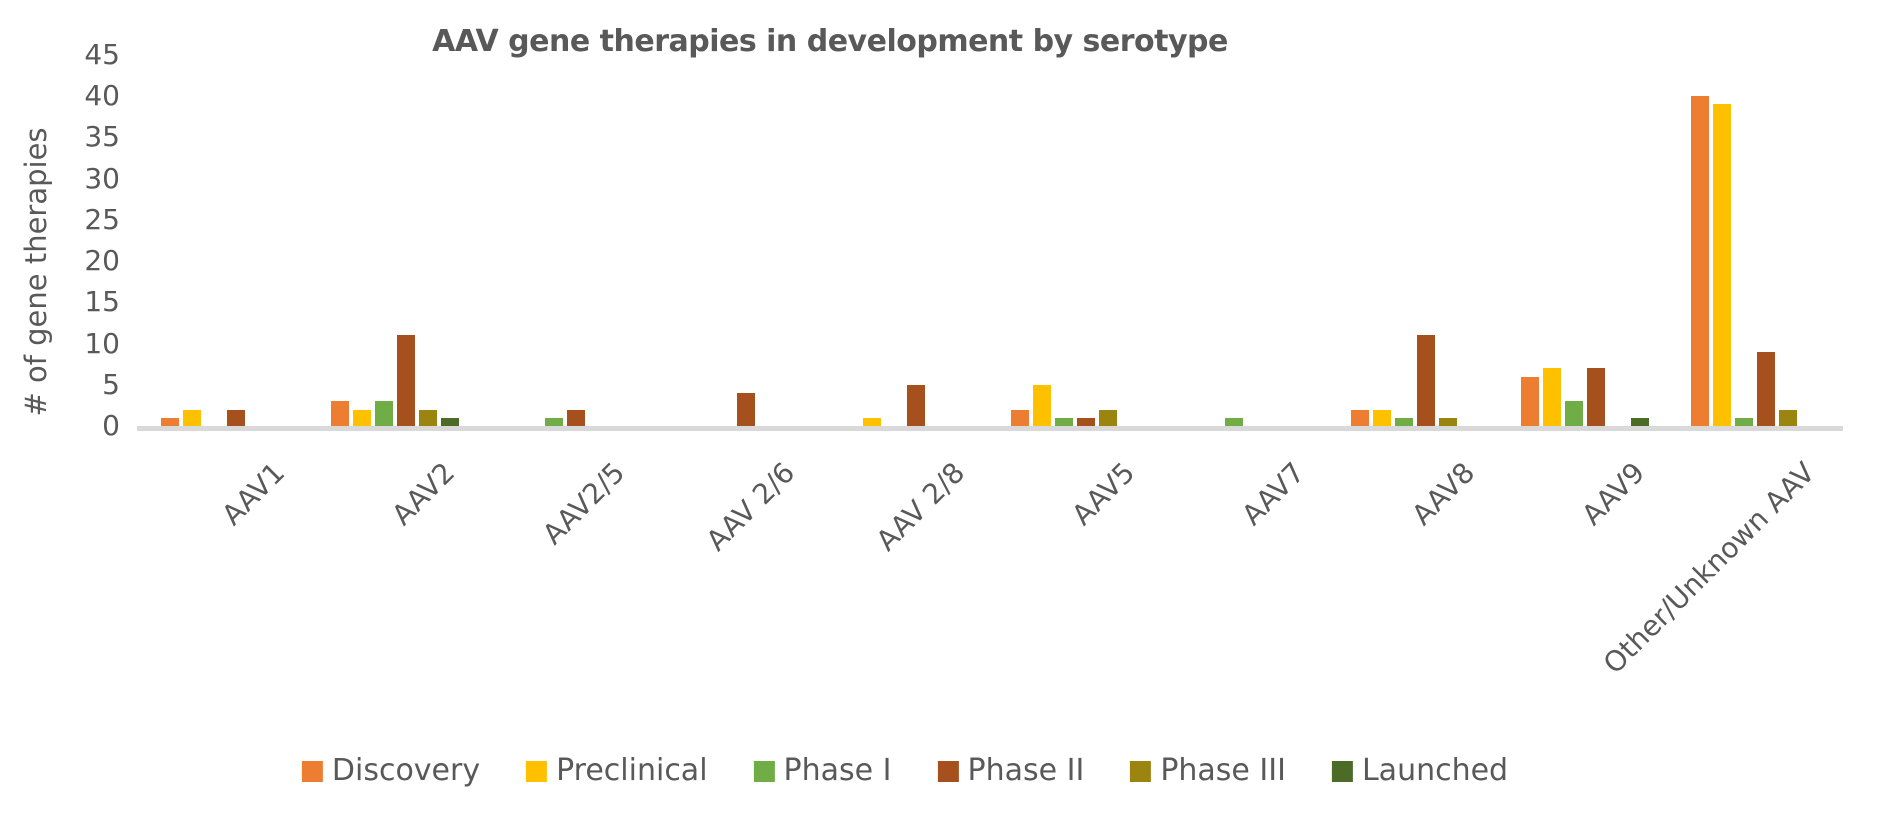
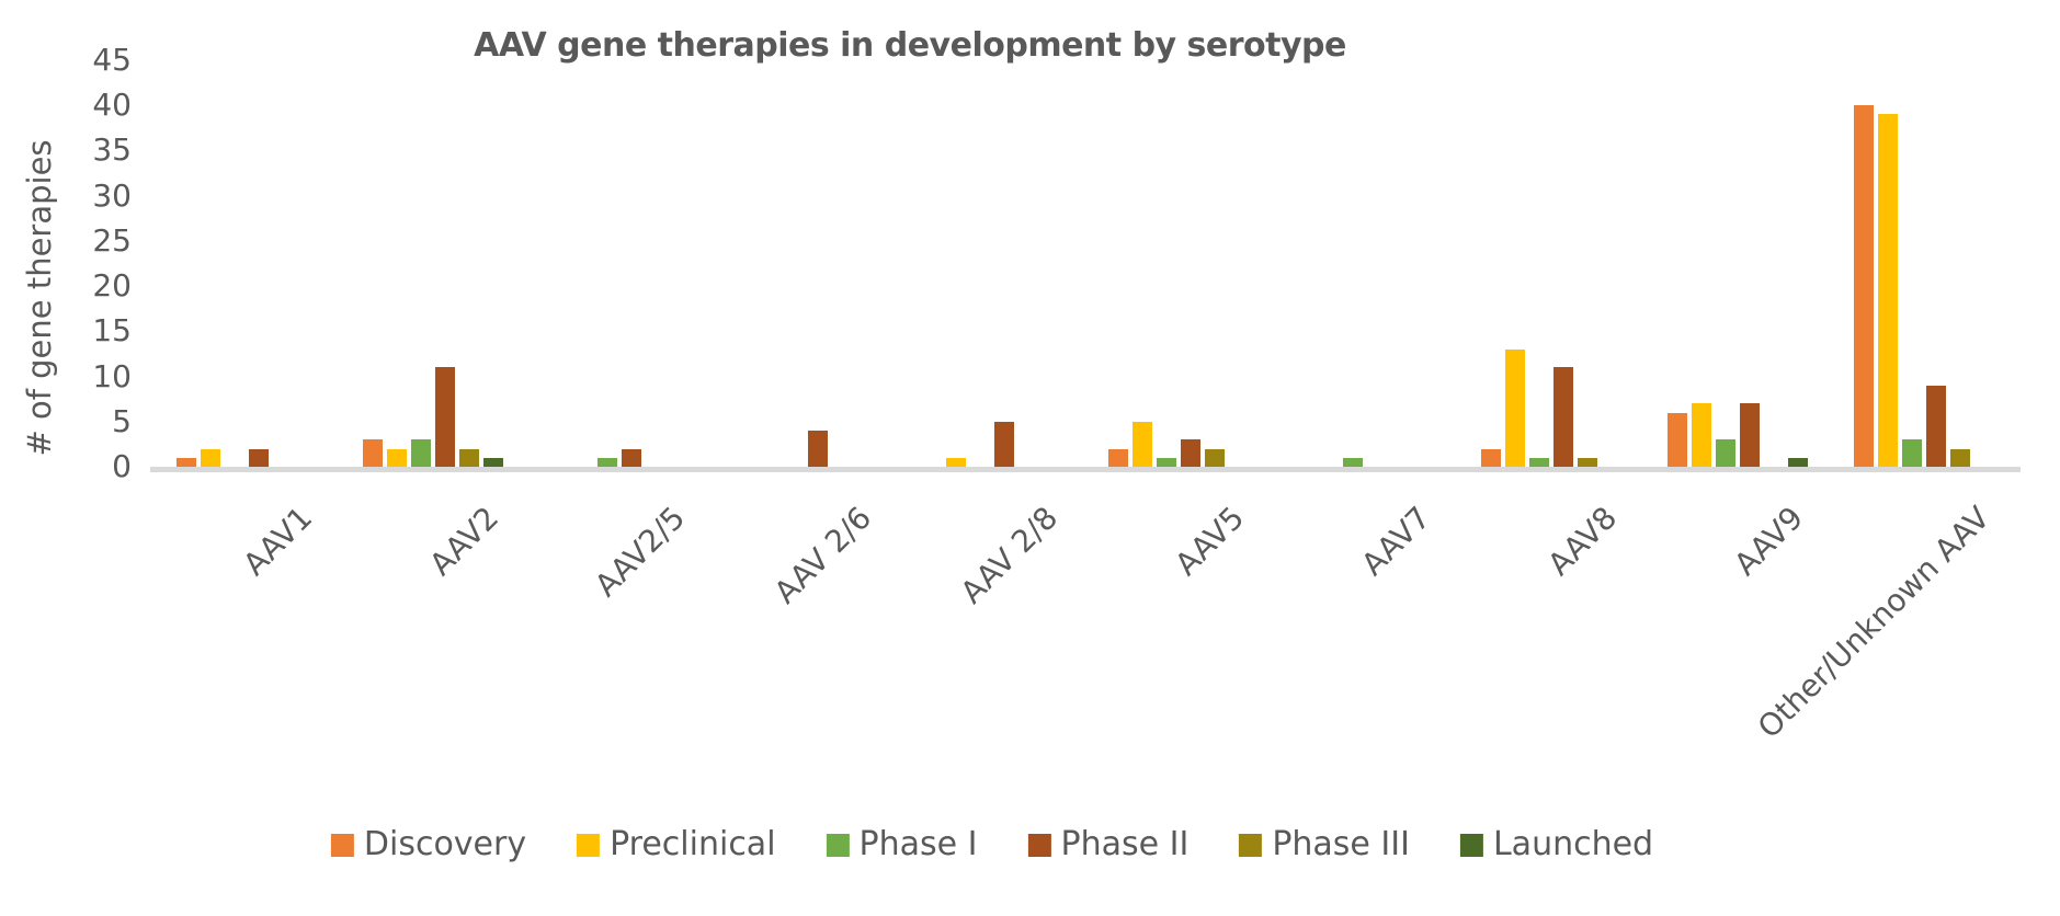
Phase II/AAV5: 1 -> 3
Preclinical/AAV8: 2 -> 13
Phase I/Other/Unknown AAV: 1 -> 3
